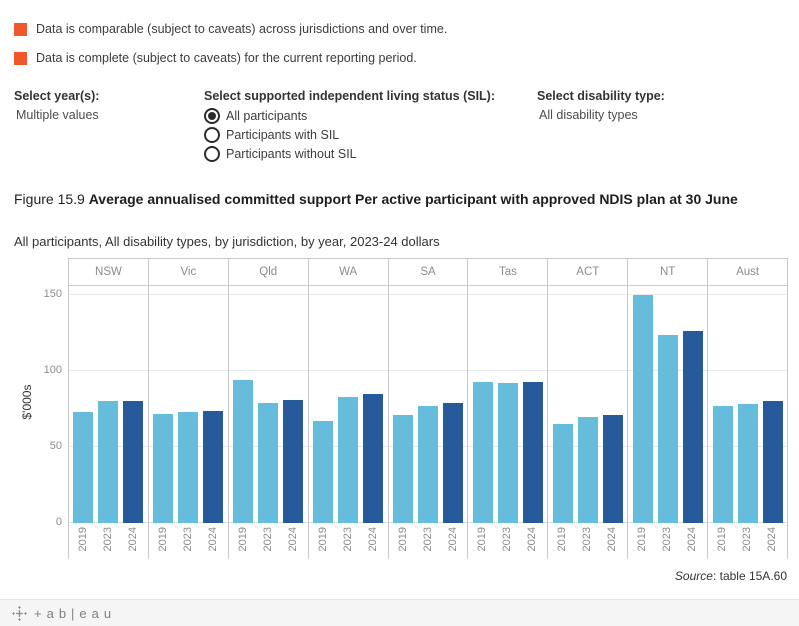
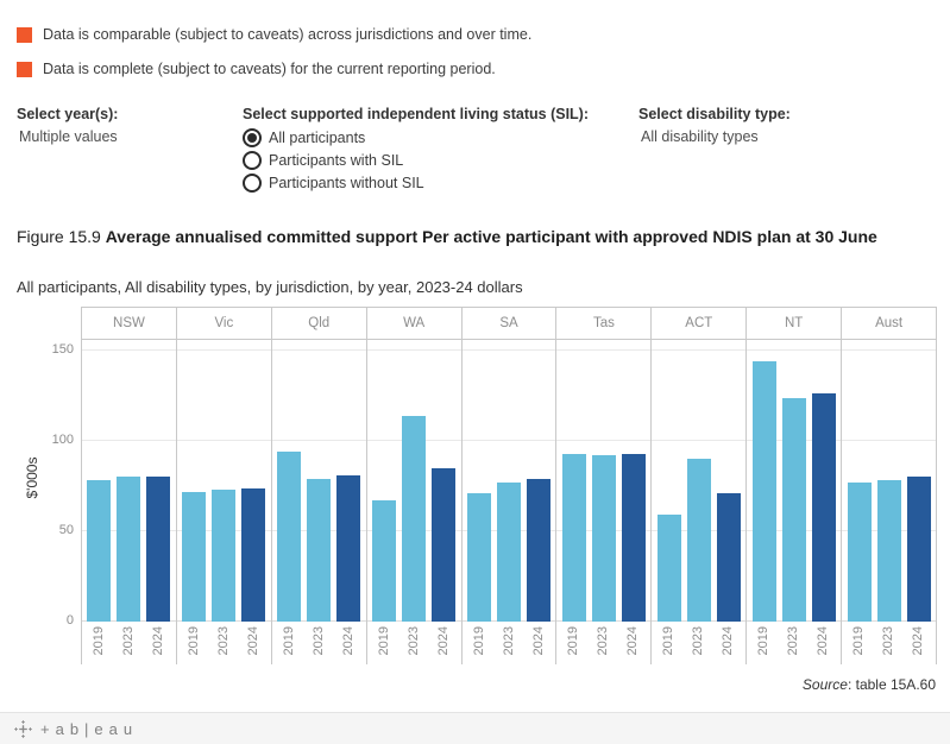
2019/NSW: 73 -> 78
2023/WA: 83 -> 114
2019/ACT: 65 -> 59
2023/ACT: 70 -> 90
2019/NT: 150 -> 144
